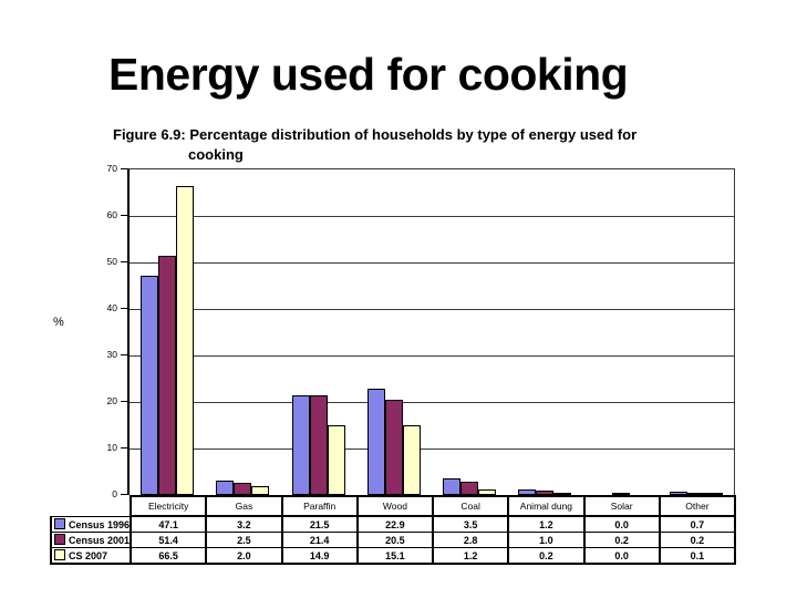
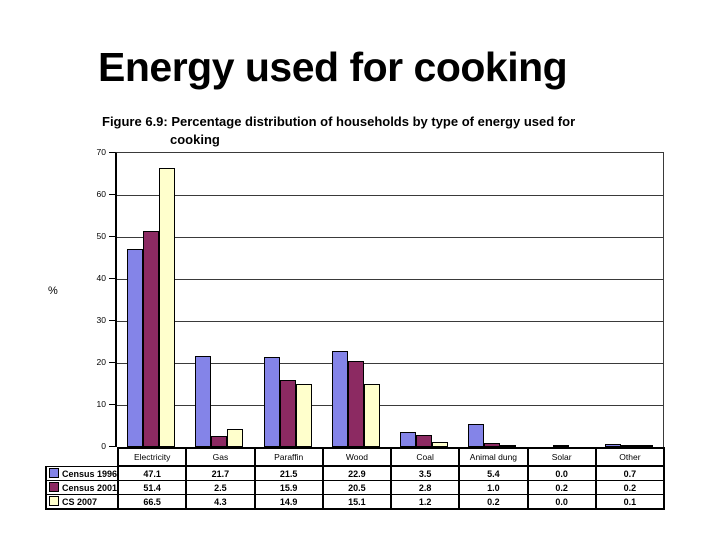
Census 1996/Gas: 3.2 -> 21.7
CS 2007/Gas: 2.0 -> 4.3
Census 2001/Paraffin: 21.4 -> 15.9
Census 1996/Animal dung: 1.2 -> 5.4
